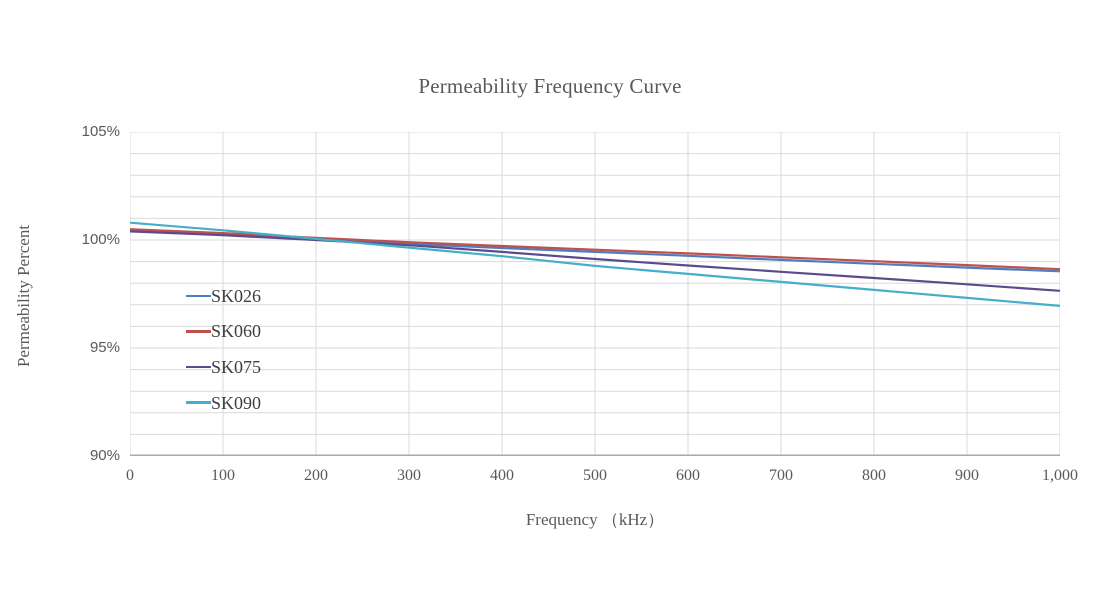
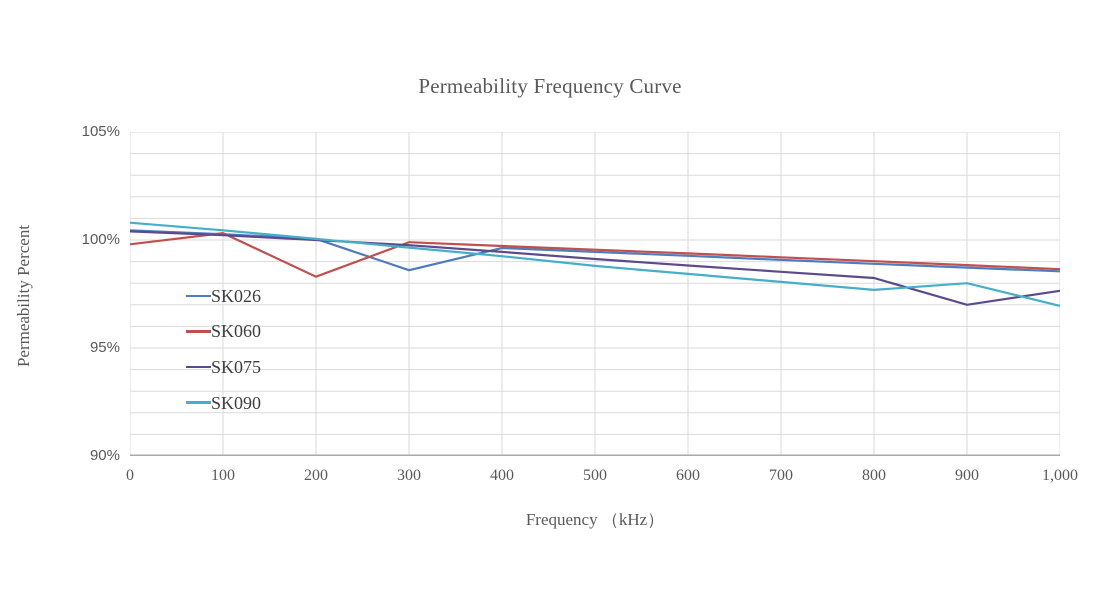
SK060/0: 100.5% -> 99.8%
SK060/200: 100.1% -> 98.3%
SK026/300: 99.8% -> 98.6%
SK075/900: 98.0% -> 97.0%
SK090/900: 97.3% -> 98.0%
